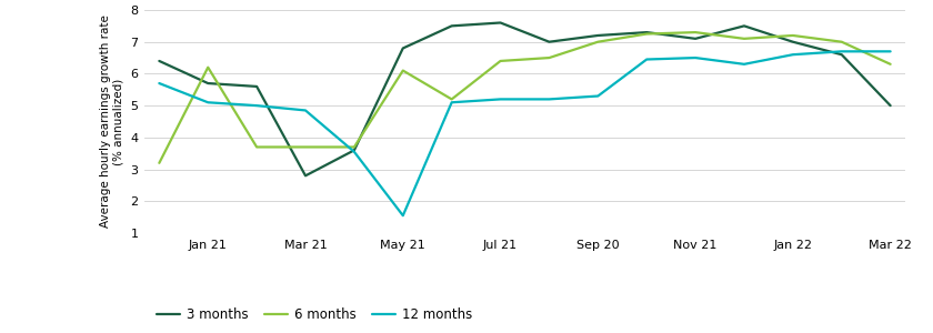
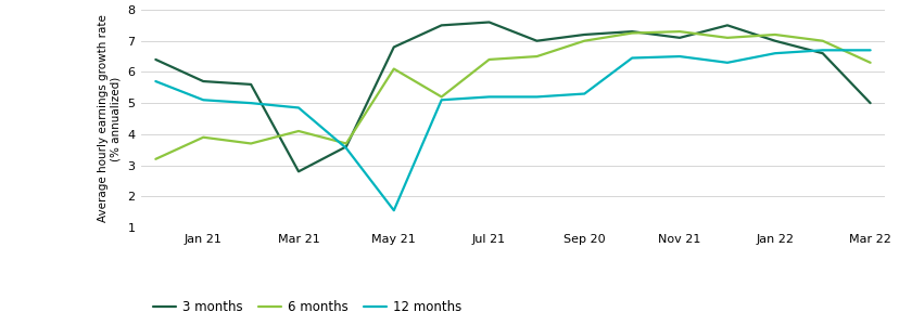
6 months/Jan 21: 6.20 -> 3.90
6 months/Mar 21: 3.70 -> 4.10
